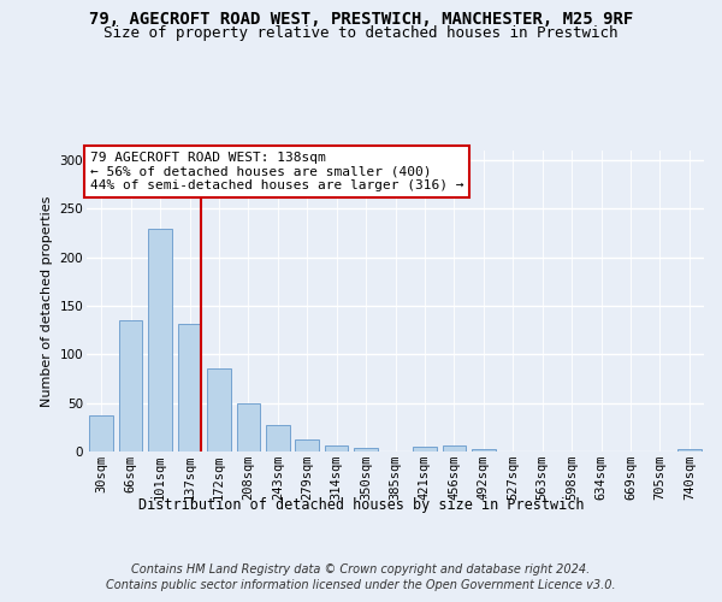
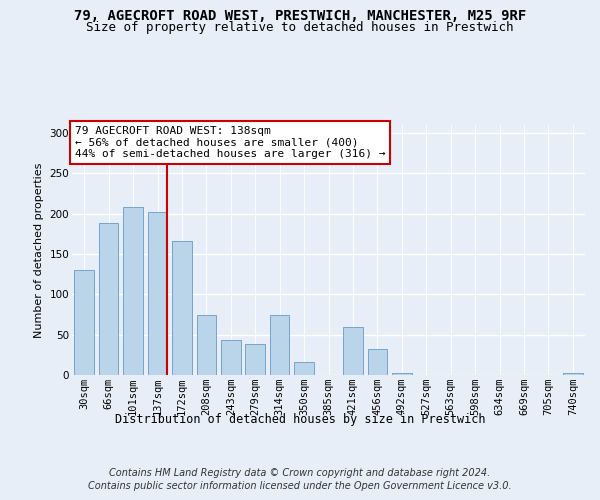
30sqm: 37 -> 130
66sqm: 135 -> 188
101sqm: 229 -> 208
137sqm: 132 -> 202
172sqm: 86 -> 166
208sqm: 50 -> 74
243sqm: 27 -> 44
279sqm: 12 -> 38
314sqm: 6 -> 74
350sqm: 4 -> 16
421sqm: 5 -> 60
456sqm: 6 -> 32
